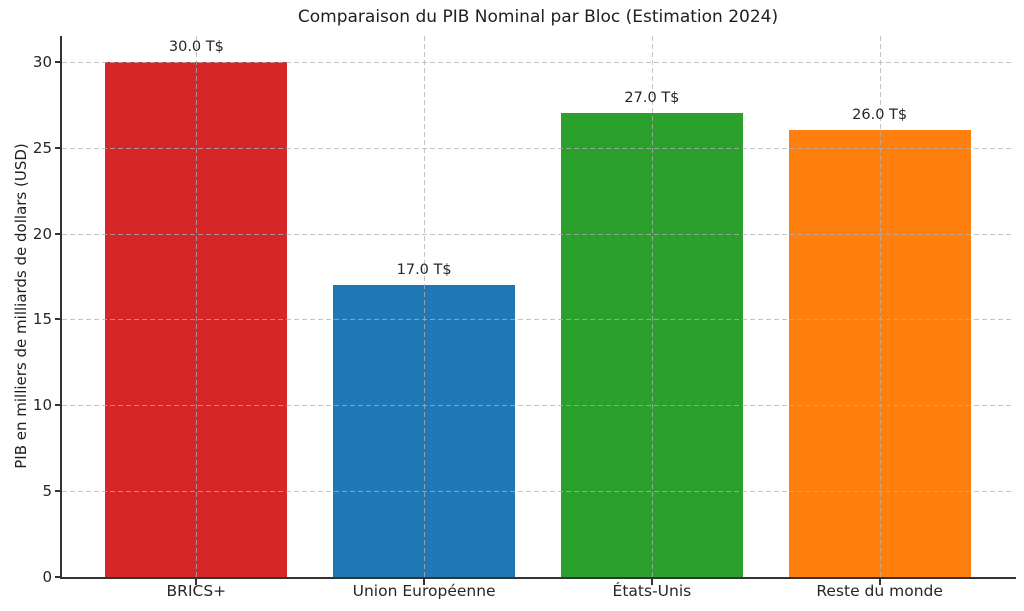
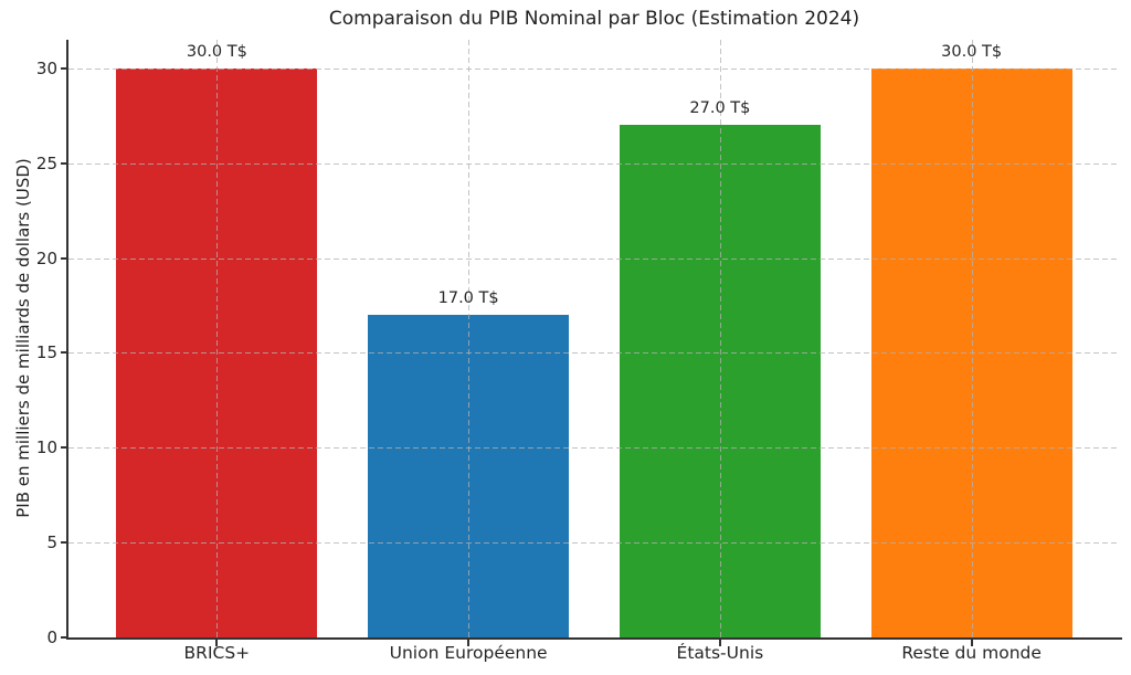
Reste du monde: 26.0 -> 30.0
